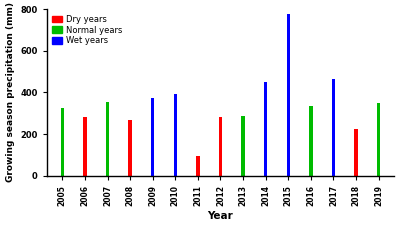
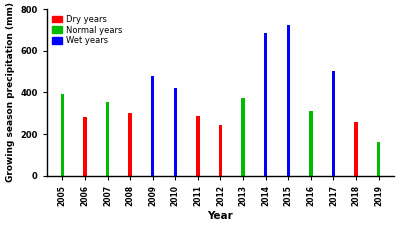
2005: 325 -> 390
2008: 268 -> 300
2009: 375 -> 480
2010: 390 -> 420
2011: 95 -> 285
2012: 282 -> 245
2013: 288 -> 375
2014: 450 -> 685
2015: 775 -> 725
2016: 335 -> 310
2017: 465 -> 505
2018: 222 -> 260
2019: 348 -> 160
